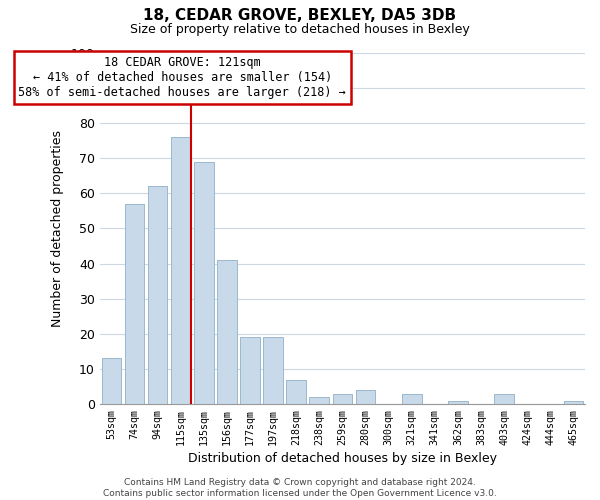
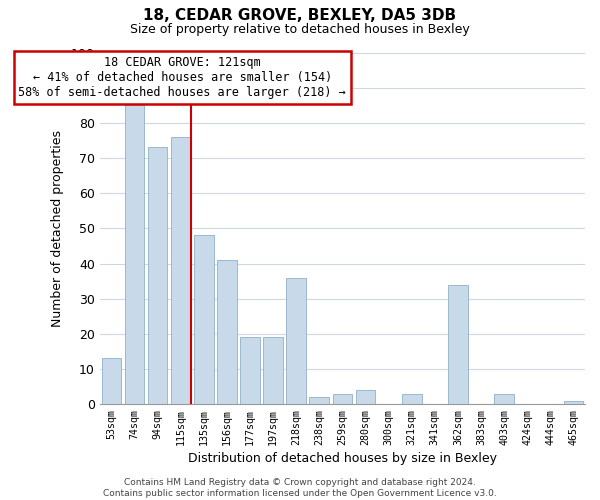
74sqm: 57 -> 85
94sqm: 62 -> 73
135sqm: 69 -> 48
218sqm: 7 -> 36
362sqm: 1 -> 34
